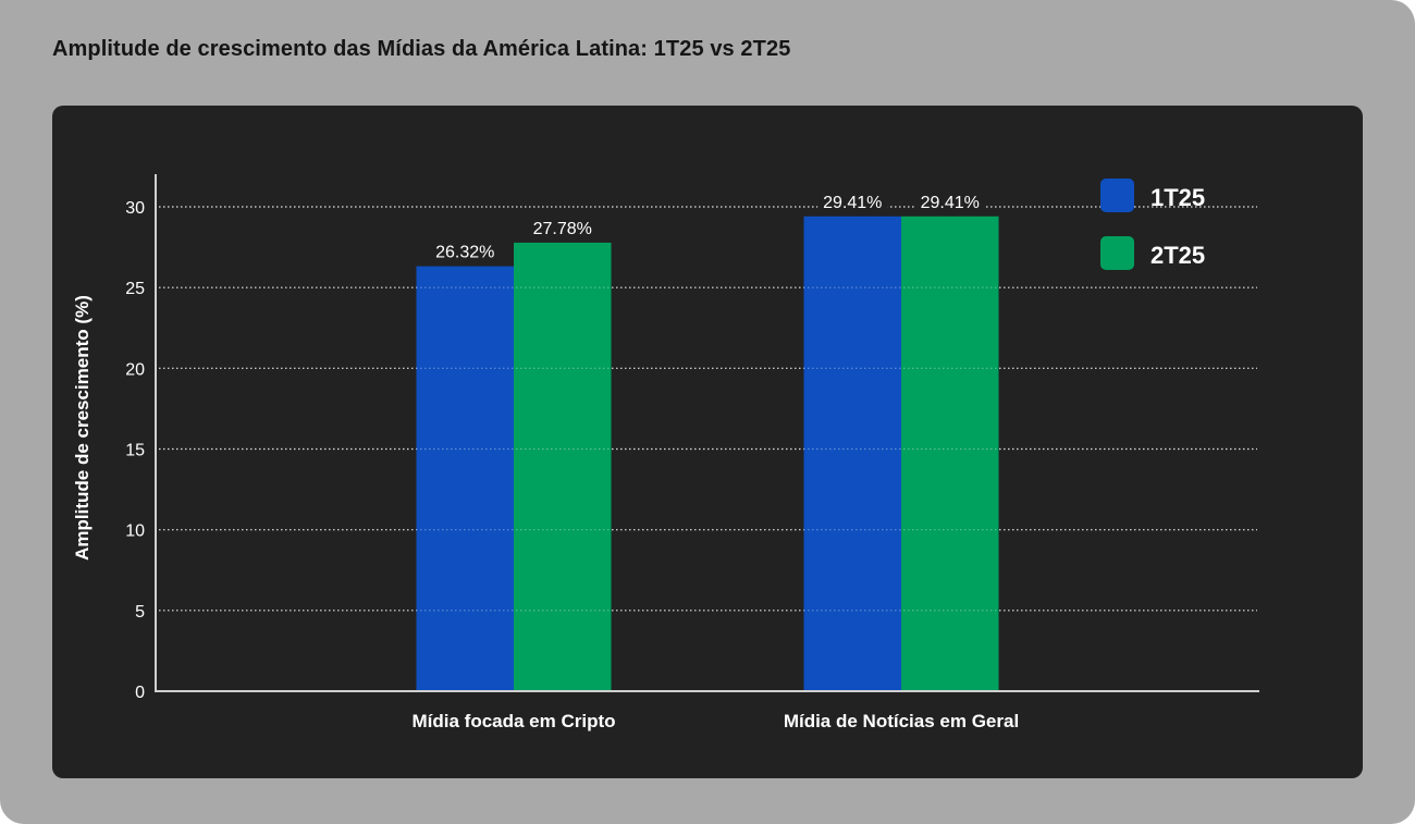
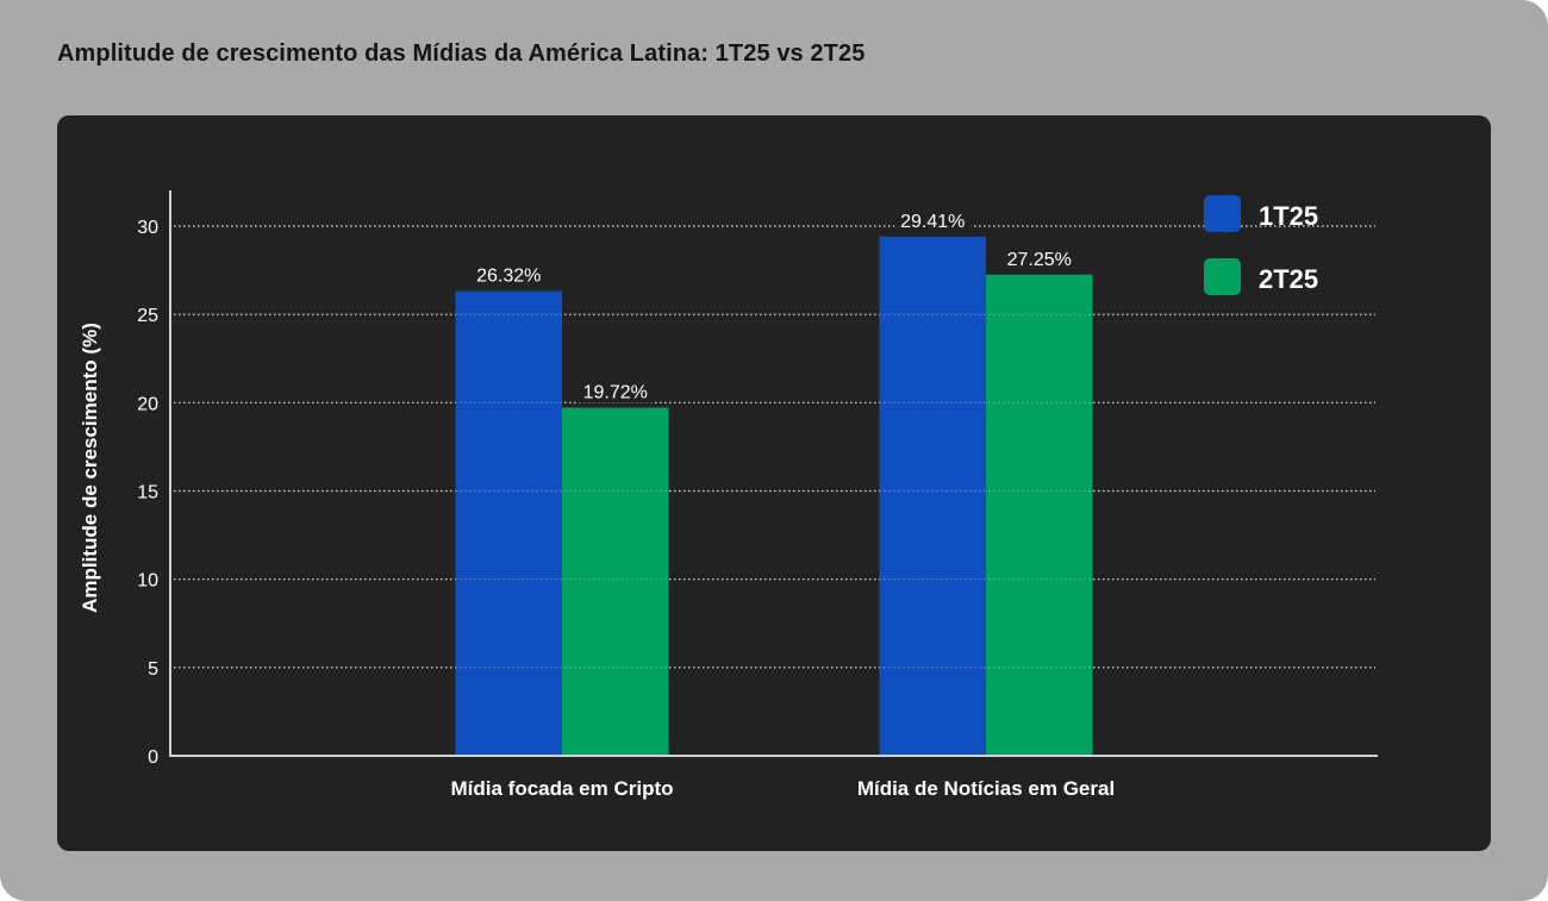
2T25/Mídia focada em Cripto: 27.78% -> 19.72%
2T25/Mídia de Notícias em Geral: 29.41% -> 27.25%
